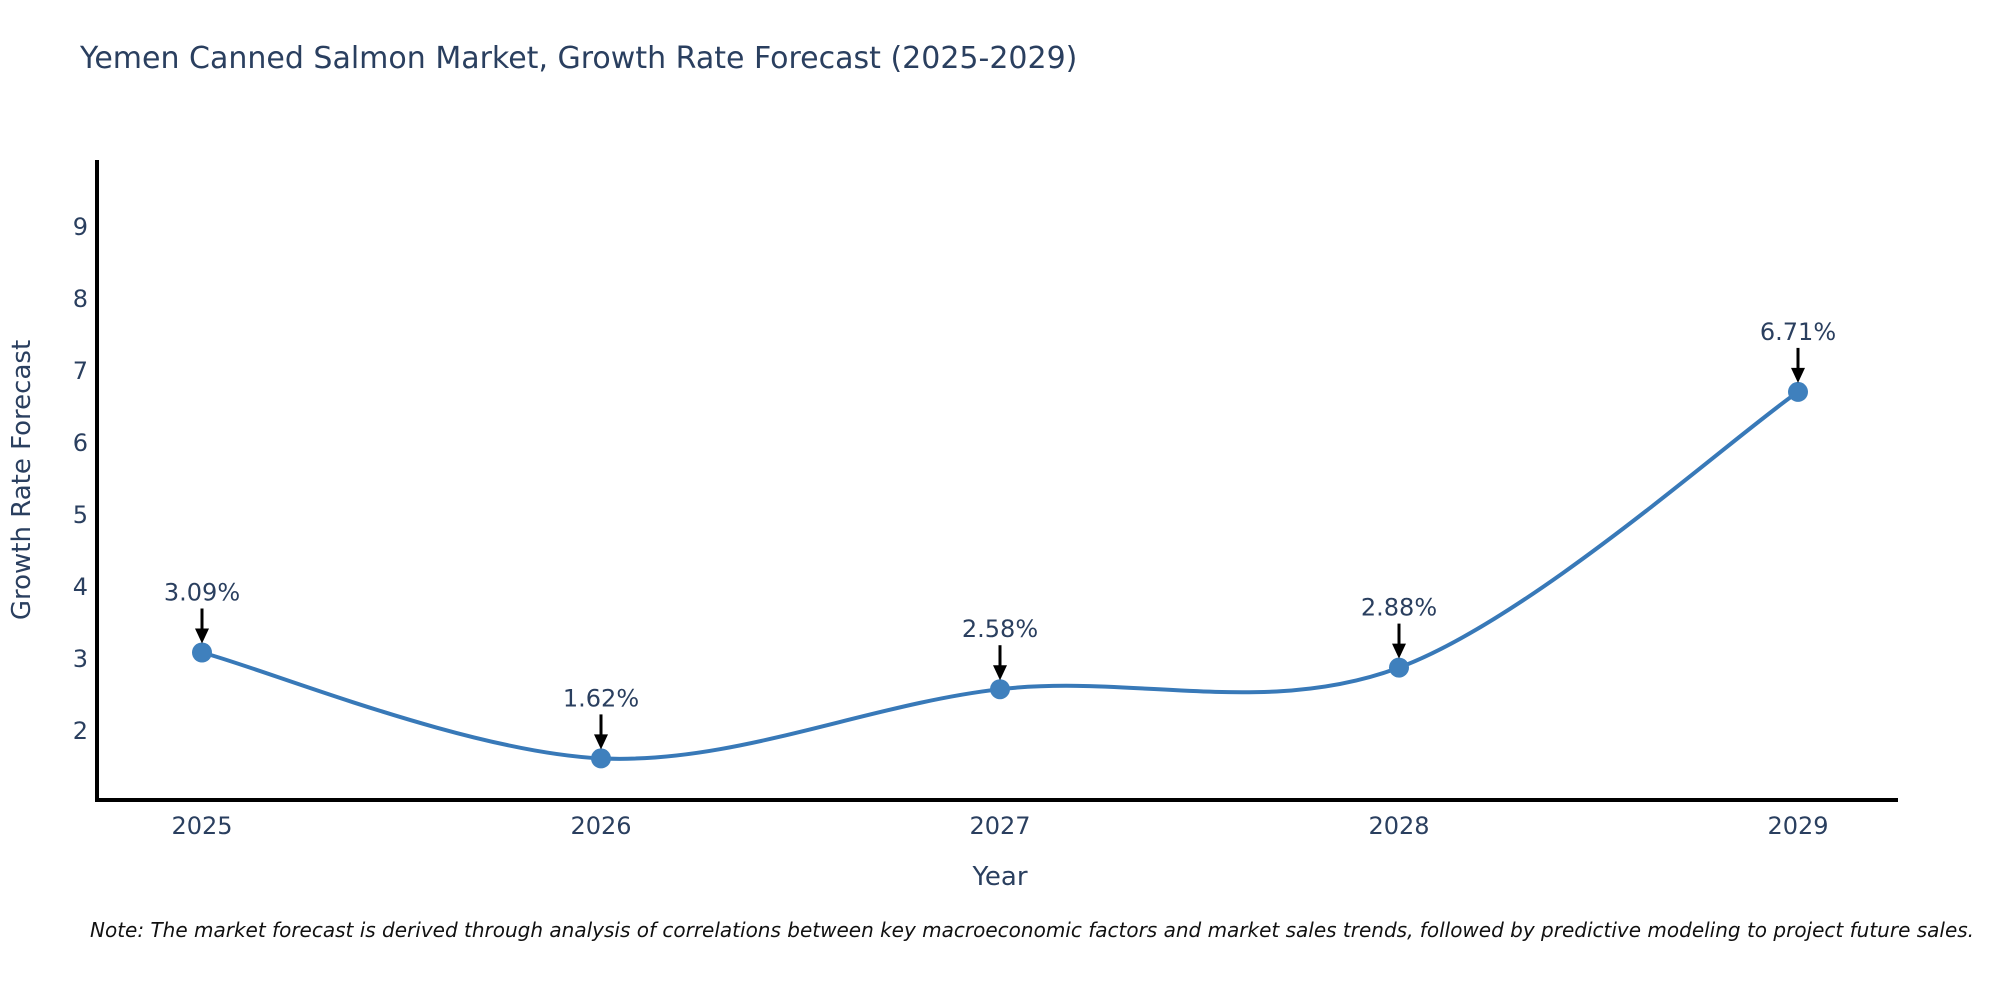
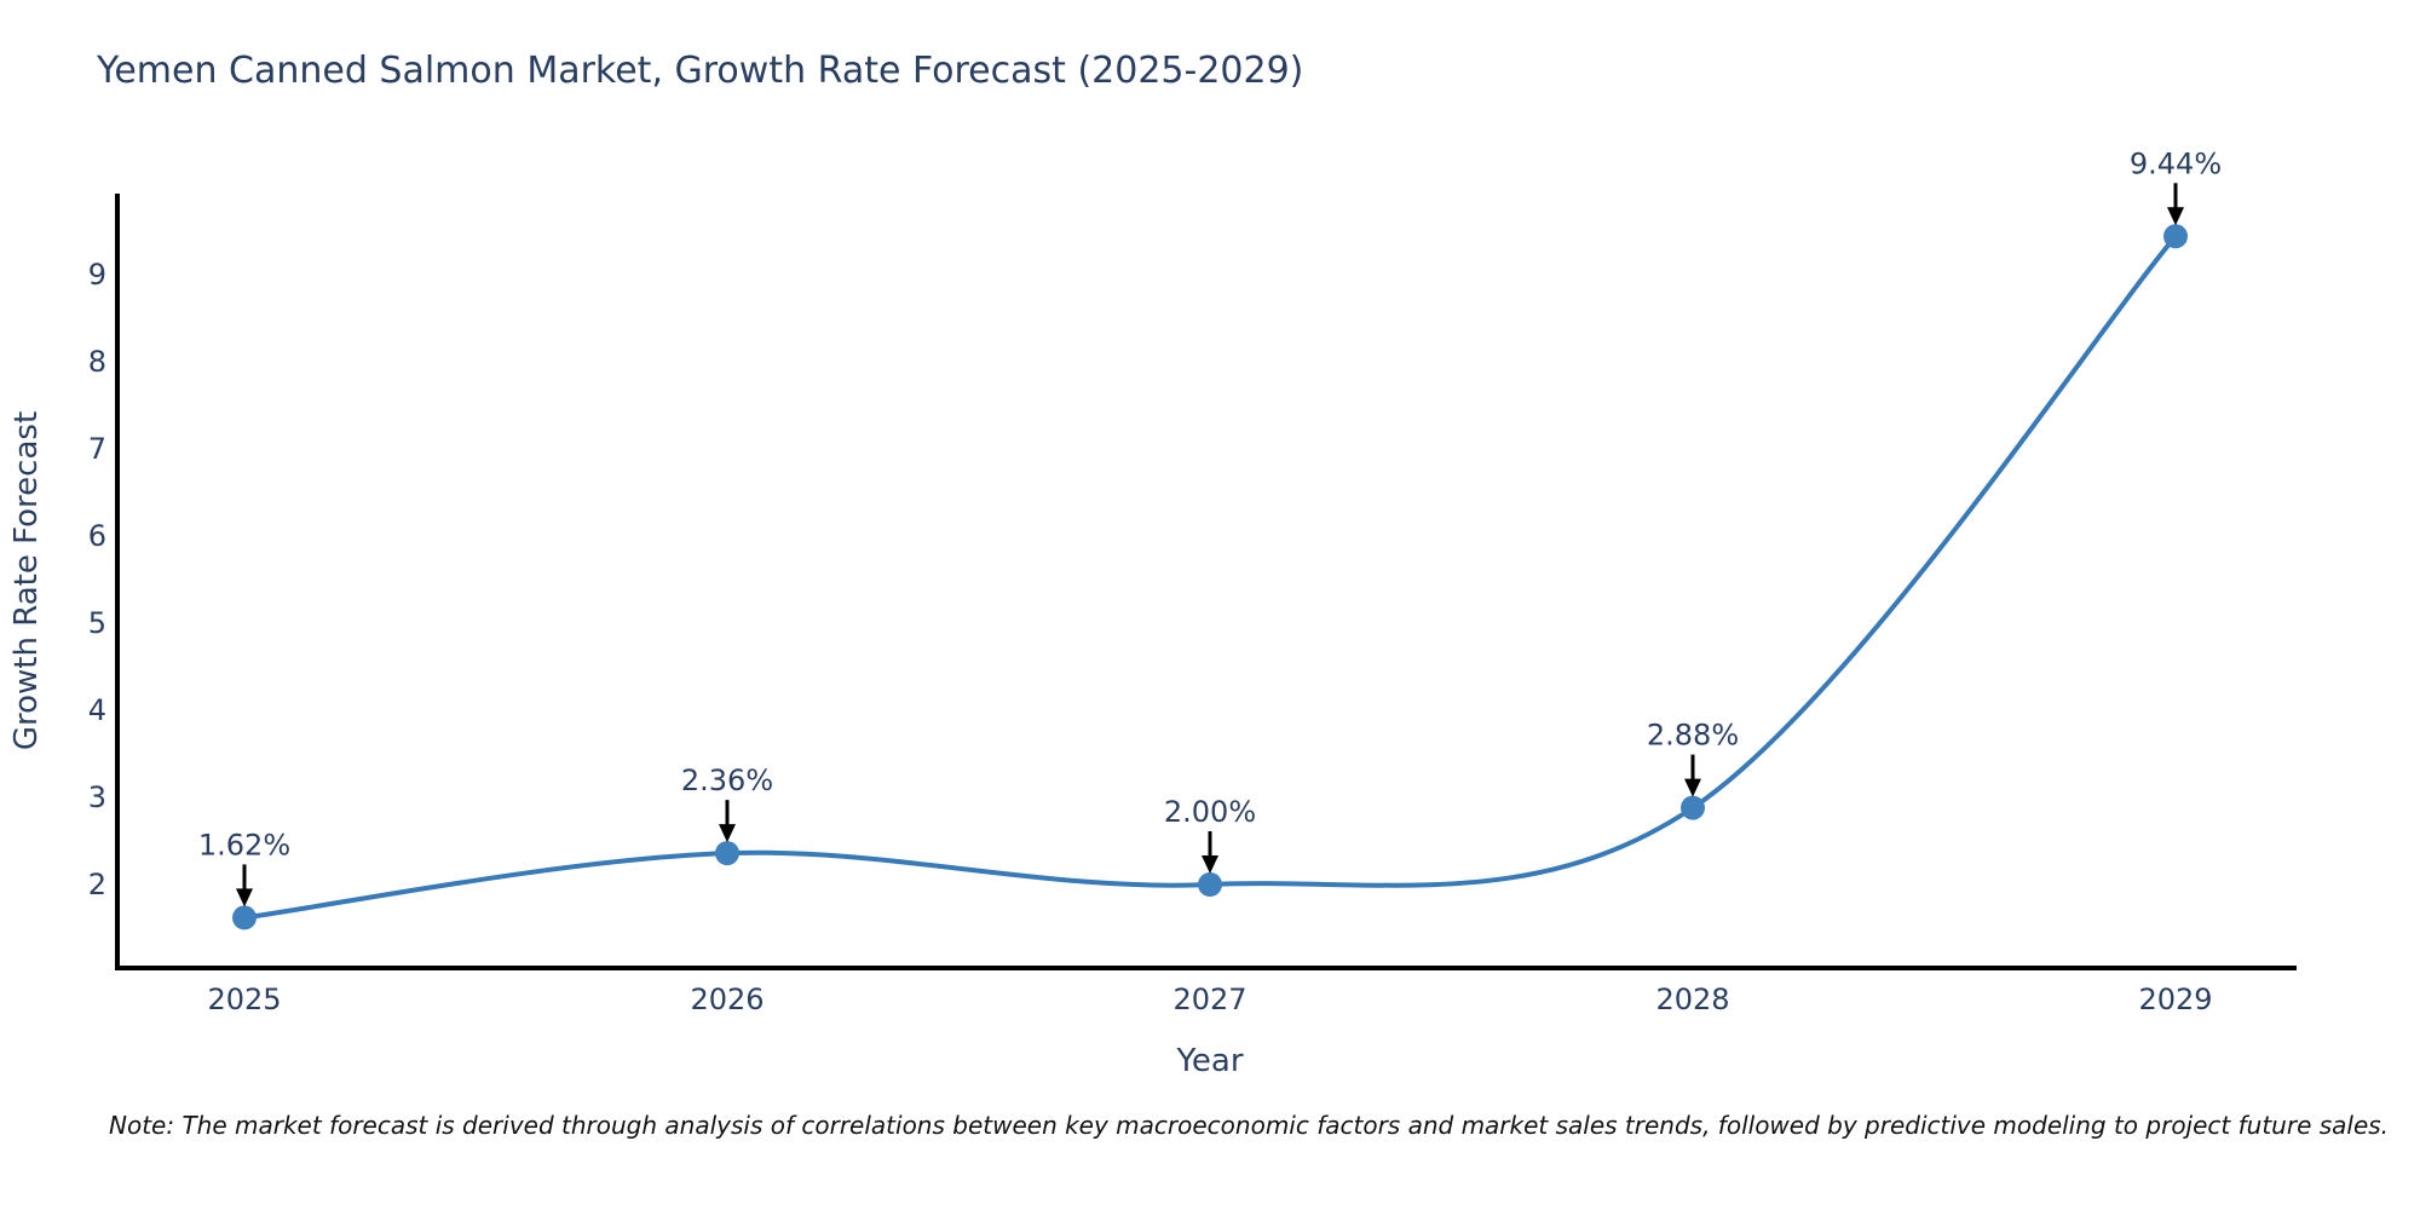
2025: 3.09% -> 1.62%
2026: 1.62% -> 2.36%
2027: 2.58% -> 2.00%
2029: 6.71% -> 9.44%
